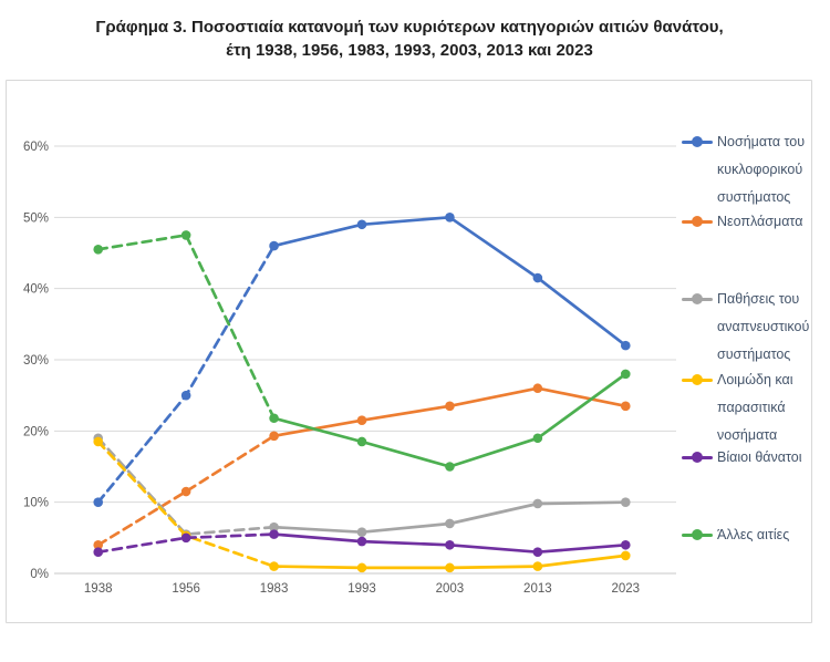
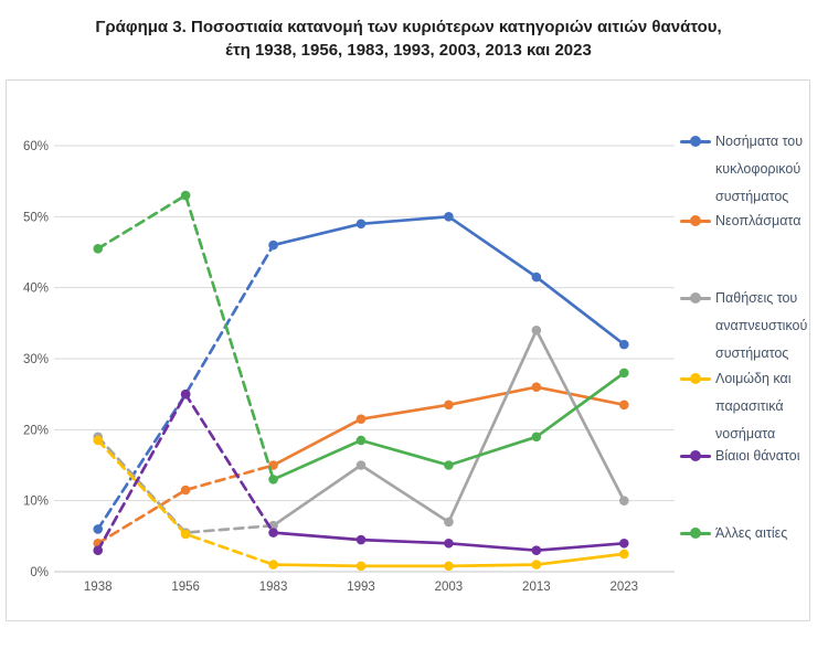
Νοσήματα του κυκλοφορικού συστήματος/1938: 10% -> 6%
Βίαιοι θάνατοι/1956: 5% -> 25%
Άλλες αιτίες/1956: 48% -> 53%
Νεοπλάσματα/1983: 19% -> 15%
Άλλες αιτίες/1983: 22% -> 13%
Παθήσεις του αναπνευστικού συστήματος/1993: 6% -> 15%
Παθήσεις του αναπνευστικού συστήματος/2013: 10% -> 34%
